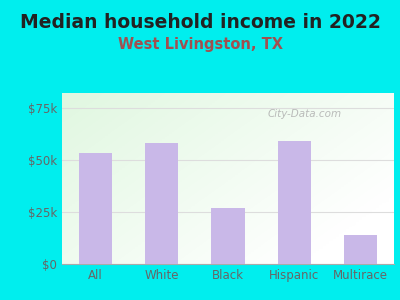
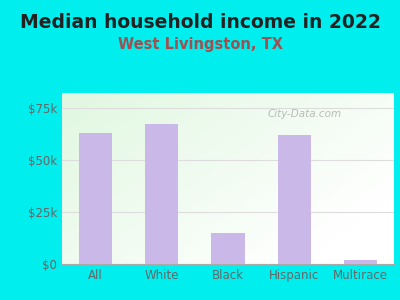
All: $53k -> $63k
White: $58k -> $67k
Black: $27k -> $15k
Hispanic: $59k -> $62k
Multirace: $14k -> $2k
